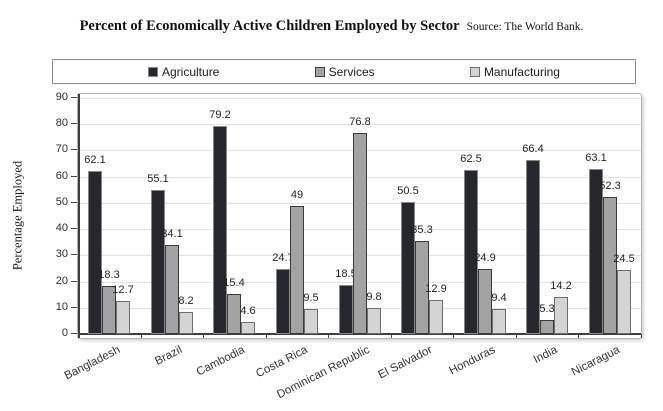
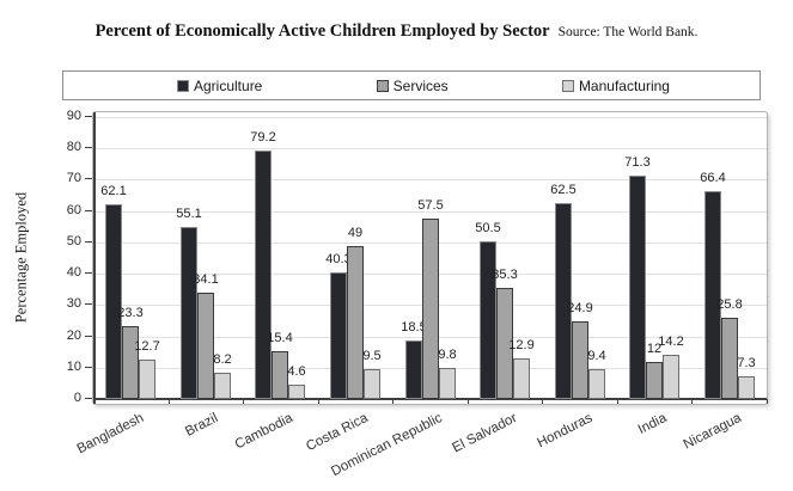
Services/Bangladesh: 18.3 -> 23.3
Agriculture/Costa Rica: 24.7 -> 40.3
Services/Dominican Republic: 76.8 -> 57.5
Agriculture/India: 66.4 -> 71.3
Services/India: 5.3 -> 12
Agriculture/Nicaragua: 63.1 -> 66.4
Services/Nicaragua: 52.3 -> 25.8
Manufacturing/Nicaragua: 24.5 -> 7.3
